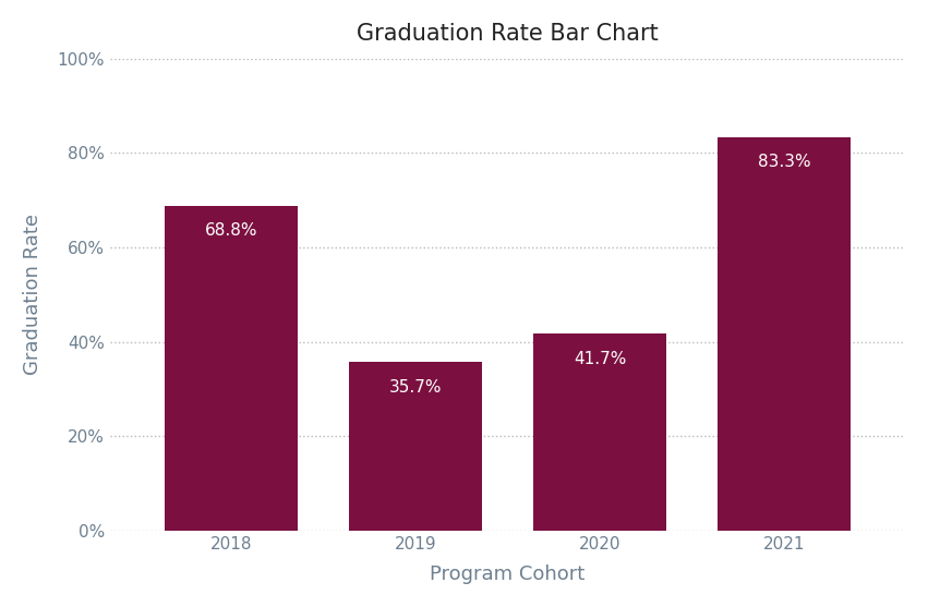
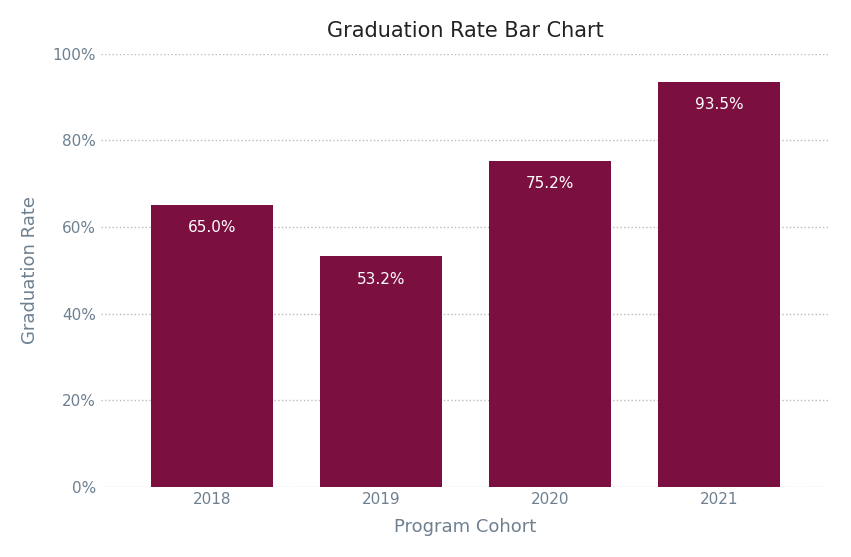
2018: 68.8% -> 65.0%
2019: 35.7% -> 53.2%
2020: 41.7% -> 75.2%
2021: 83.3% -> 93.5%
